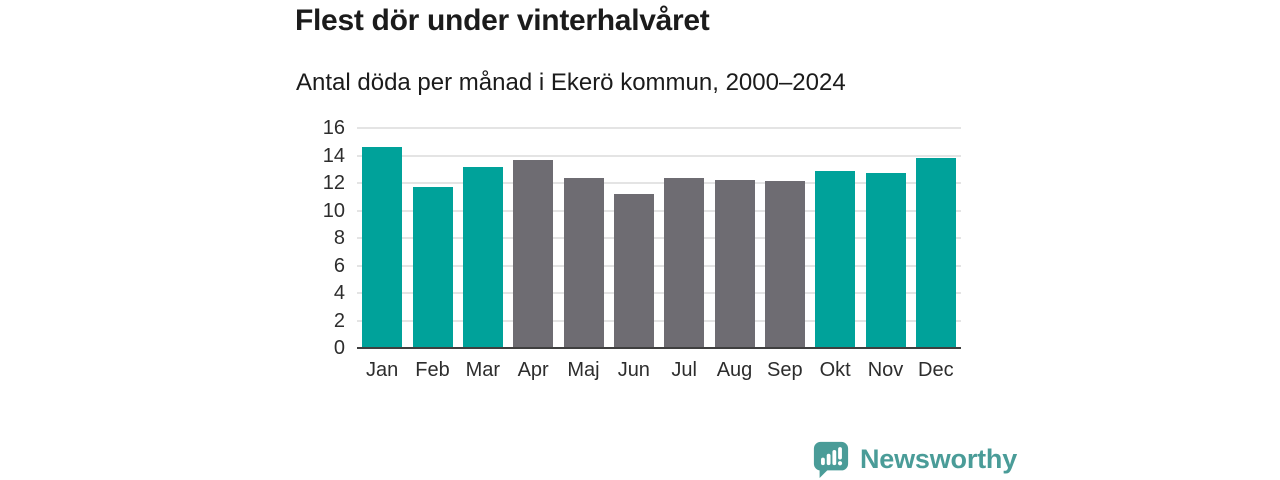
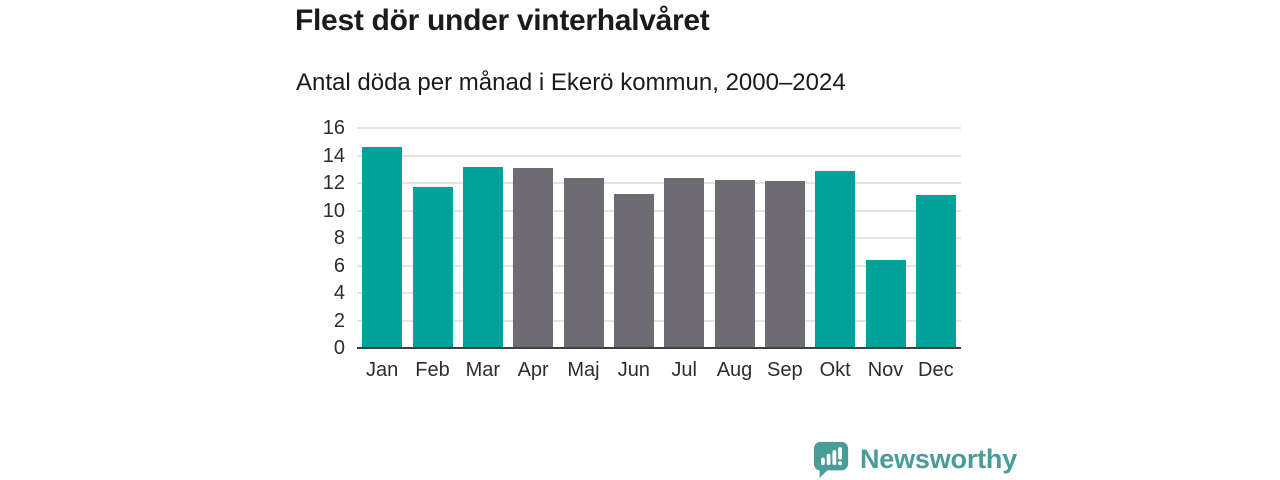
Apr: 13.7 -> 13.1
Nov: 12.8 -> 6.4
Dec: 13.8 -> 11.1
